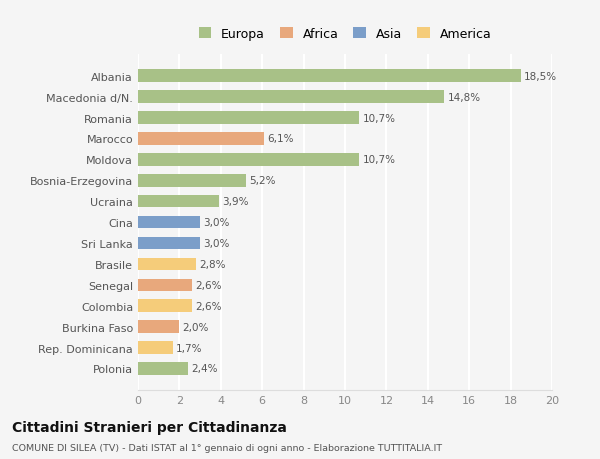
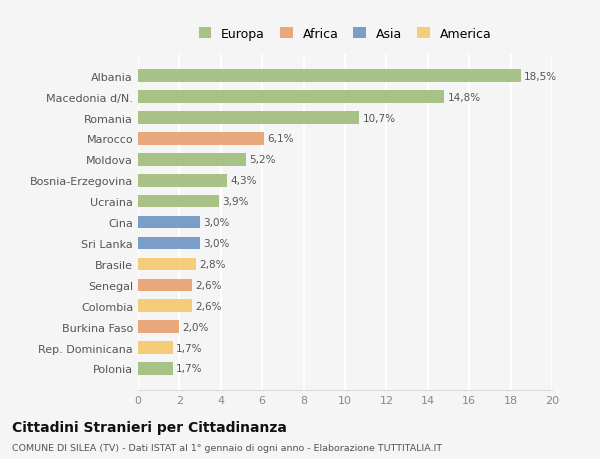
Moldova: 10,7% -> 5,2%
Bosnia-Erzegovina: 5,2% -> 4,3%
Polonia: 2,4% -> 1,7%
